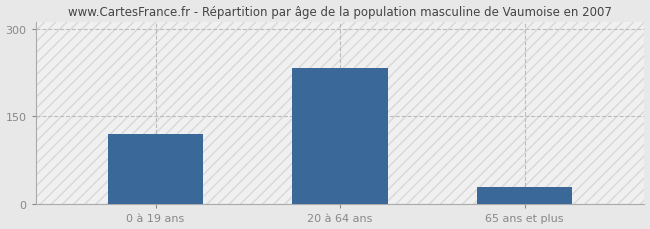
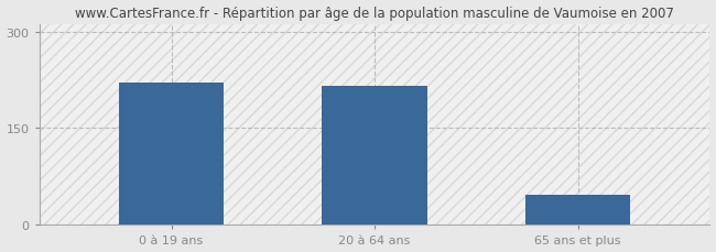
0 à 19 ans: 120 -> 220
20 à 64 ans: 233 -> 216
65 ans et plus: 30 -> 46
